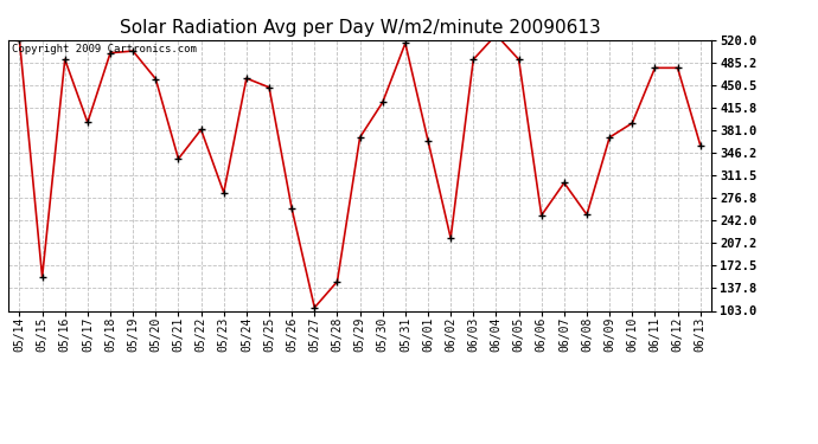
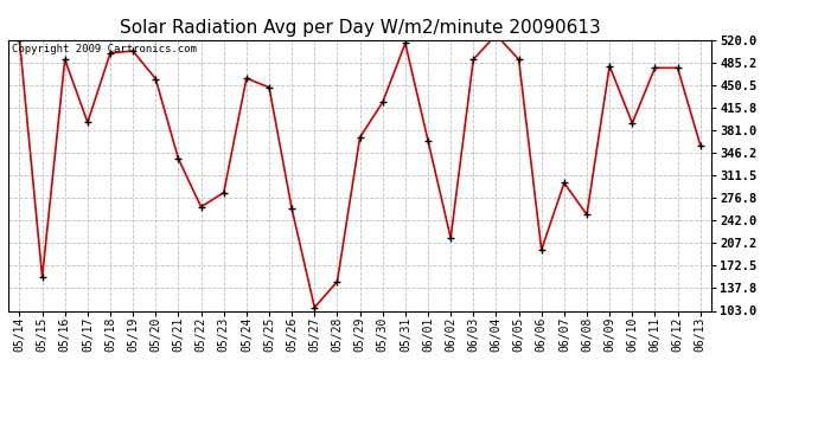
05/22: 382 -> 263
06/06: 250 -> 197
06/09: 370 -> 480
